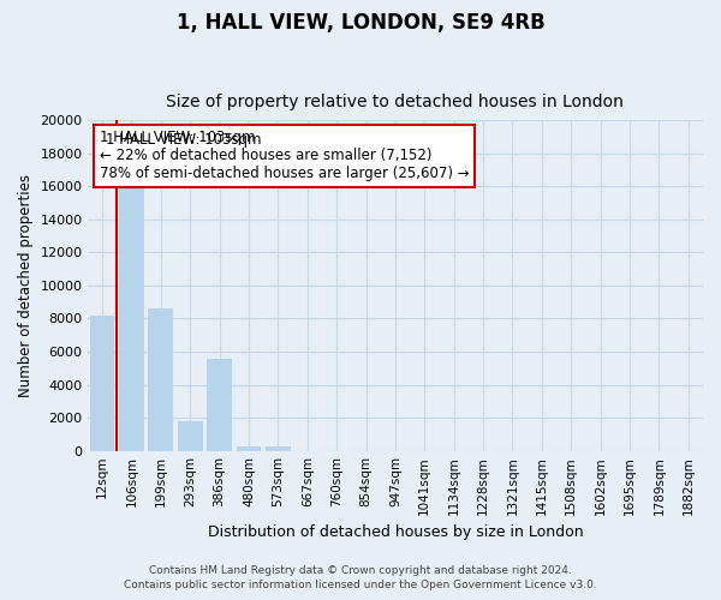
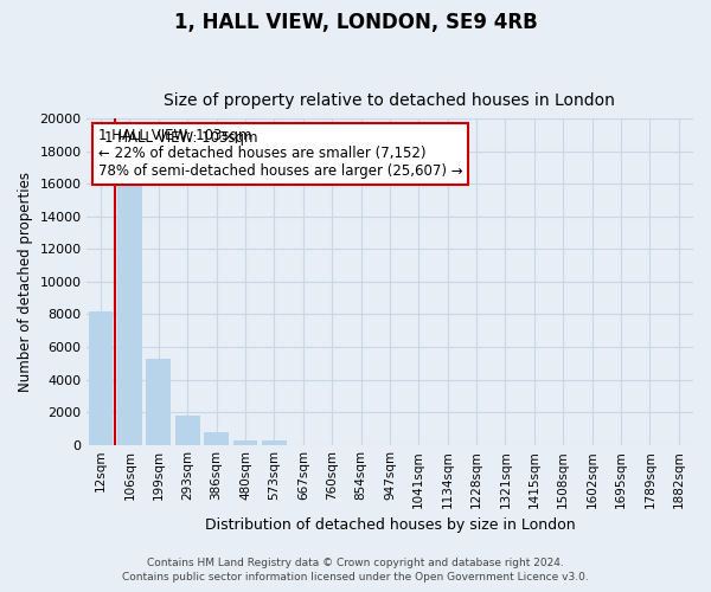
199sqm: 8600 -> 5300
386sqm: 5600 -> 800
